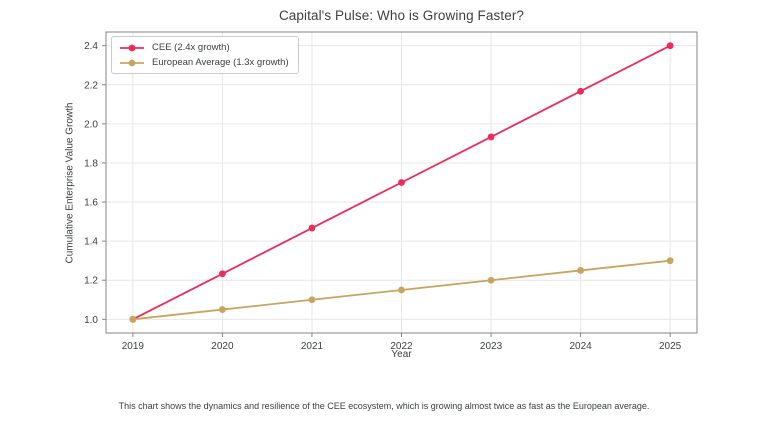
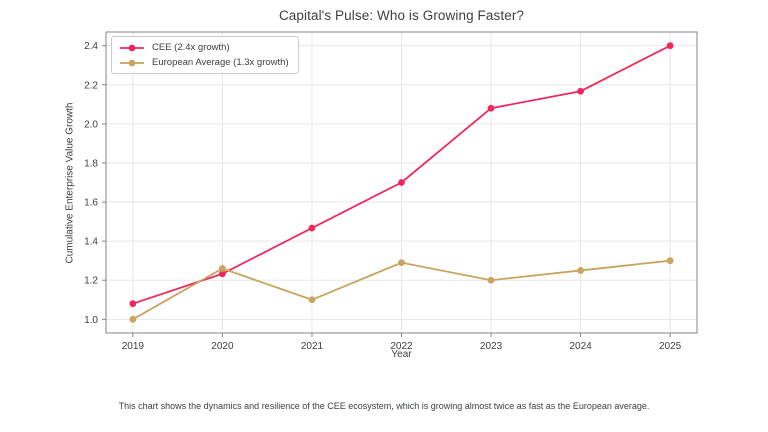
CEE (2.4x growth)/2019: 1.00 -> 1.08
European Average (1.3x growth)/2020: 1.05 -> 1.26
European Average (1.3x growth)/2022: 1.15 -> 1.29
CEE (2.4x growth)/2023: 1.93 -> 2.08
